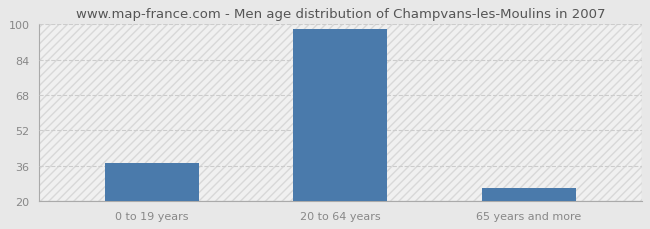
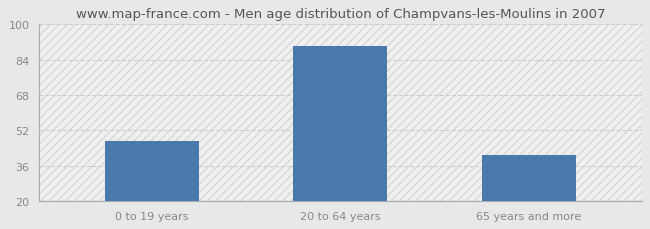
0 to 19 years: 37 -> 47
20 to 64 years: 98 -> 90
65 years and more: 26 -> 41
